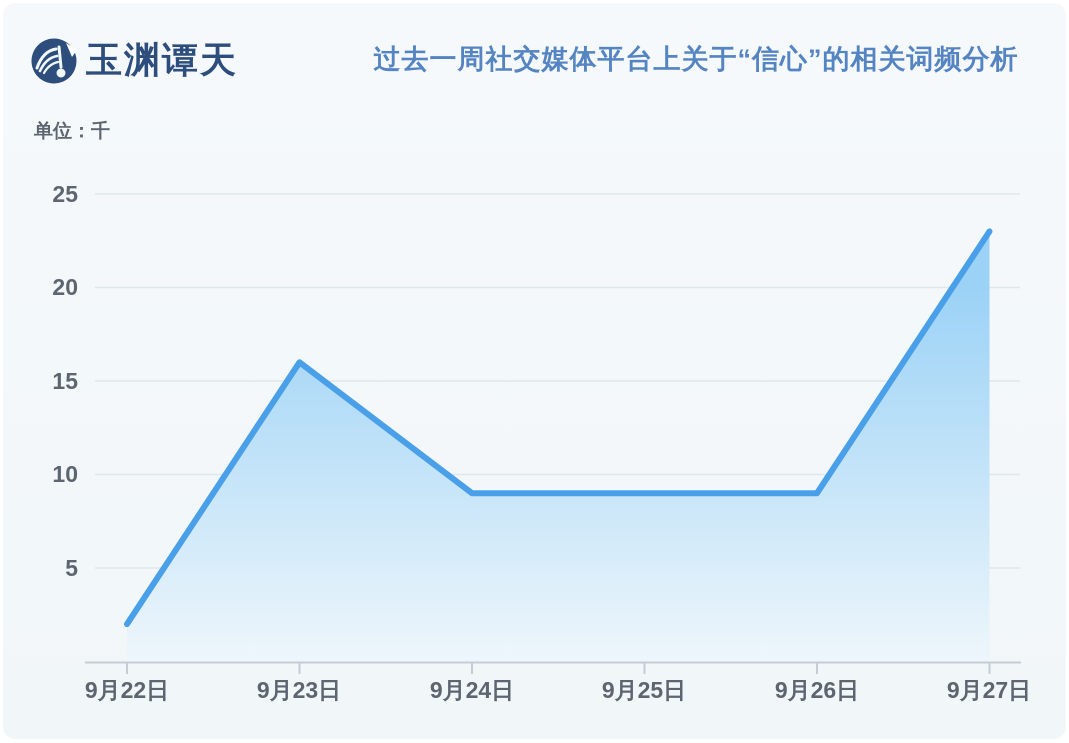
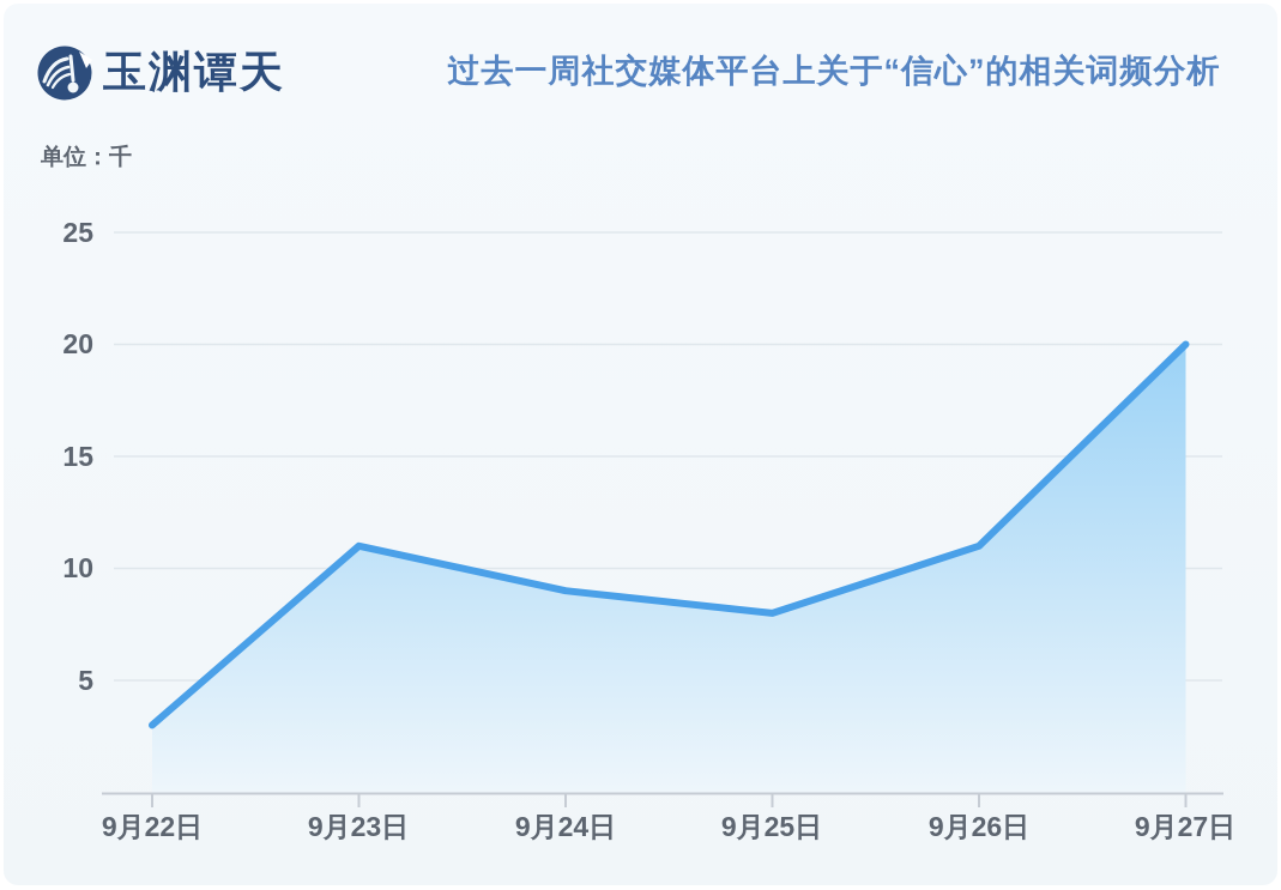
9月22日: 2 -> 3
9月23日: 16 -> 11
9月25日: 9 -> 8
9月26日: 9 -> 11
9月27日: 23 -> 20
